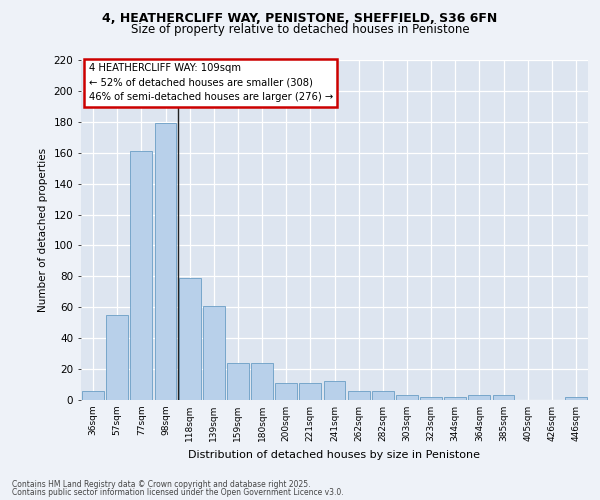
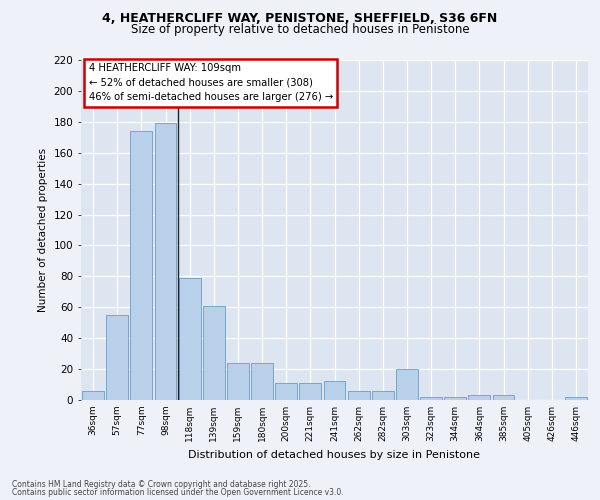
77sqm: 161 -> 174
303sqm: 3 -> 20
